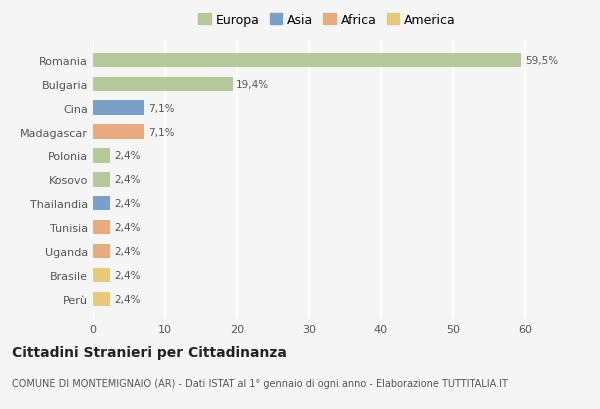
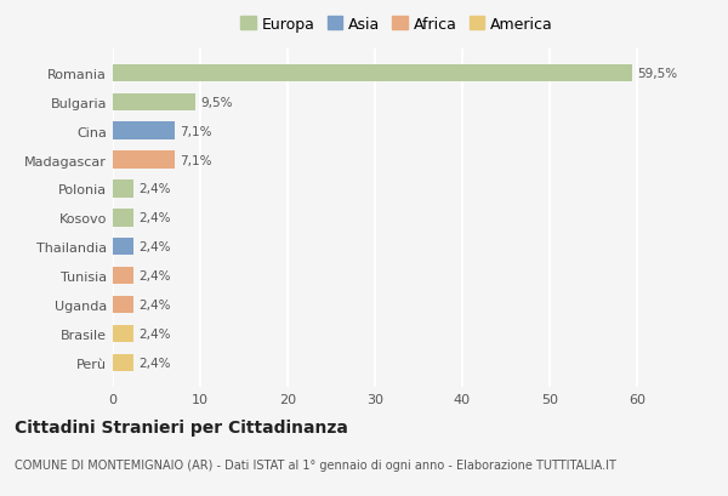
Bulgaria: 19,4% -> 9,5%
